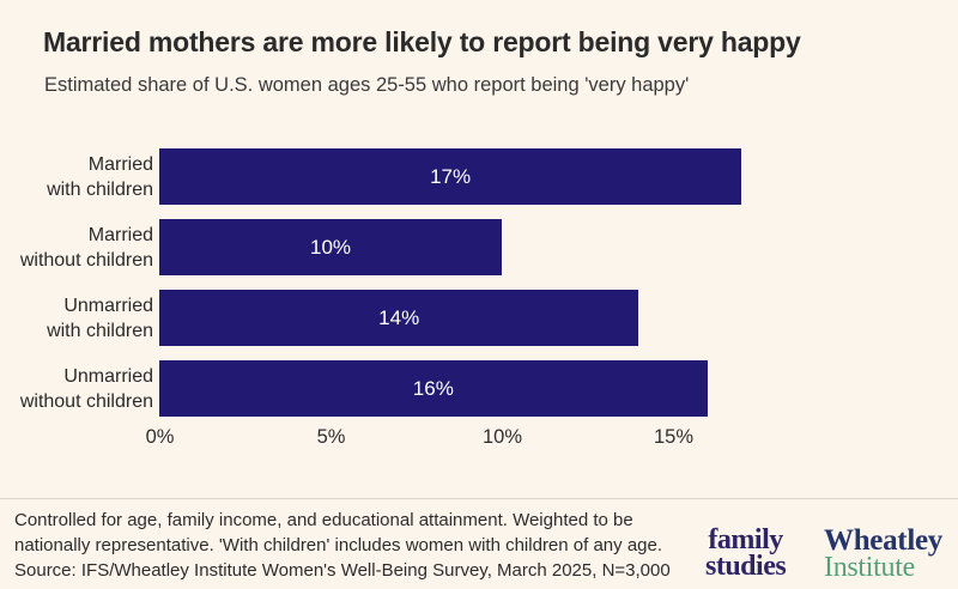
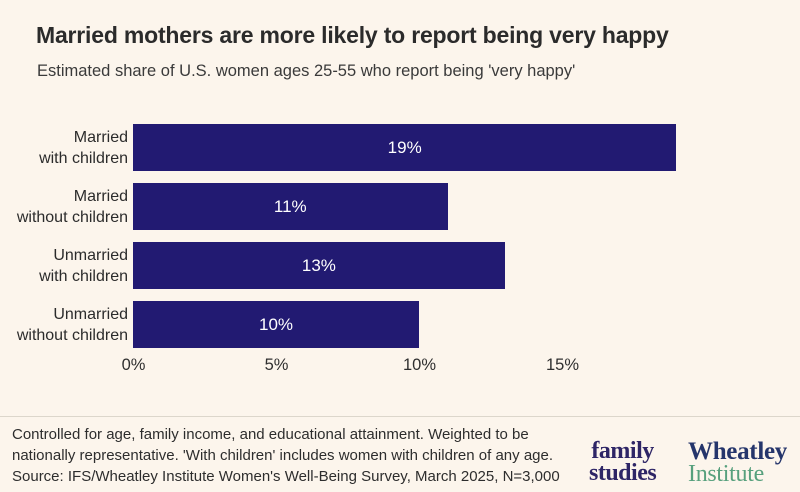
Married with children: 17% -> 19%
Married without children: 10% -> 11%
Unmarried with children: 14% -> 13%
Unmarried without children: 16% -> 10%
